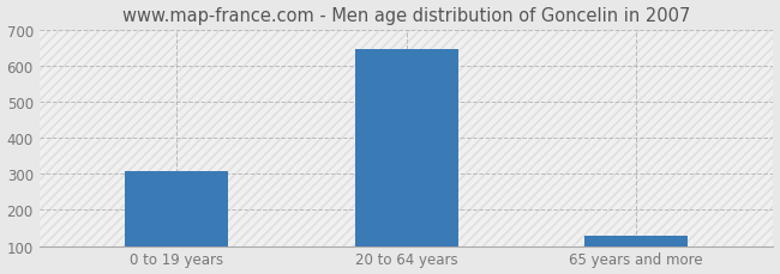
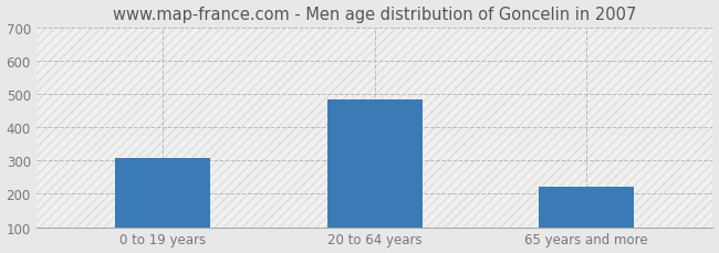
20 to 64 years: 648 -> 485
65 years and more: 127 -> 220
